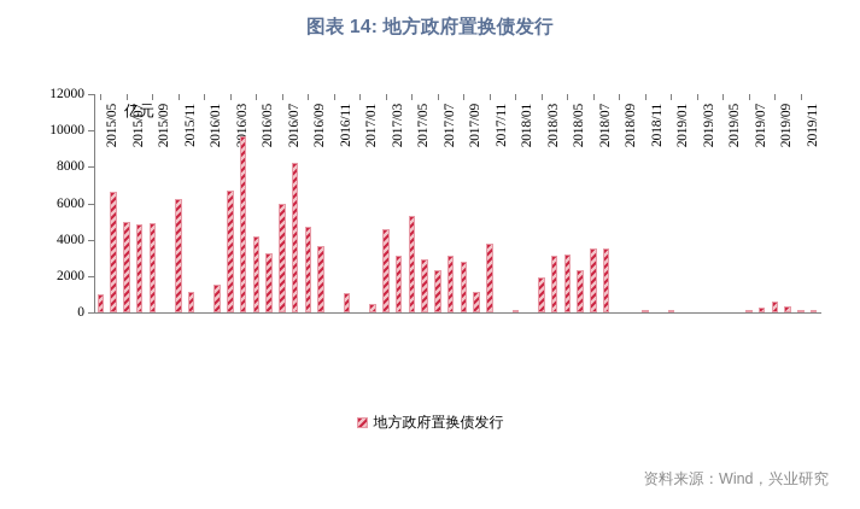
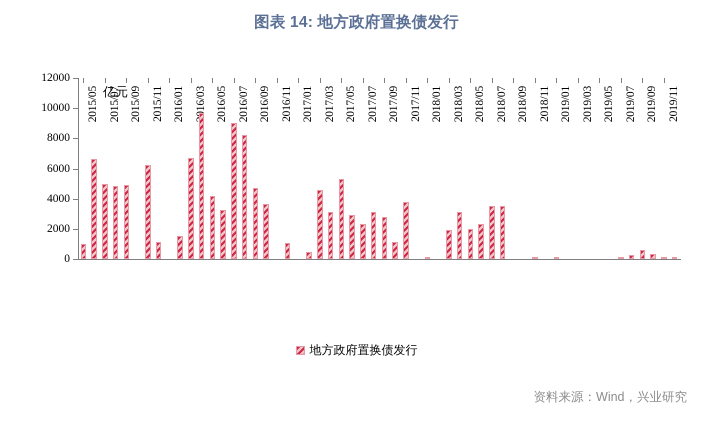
2016/07: 6000 -> 9000
2018/05: 3200 -> 2000
